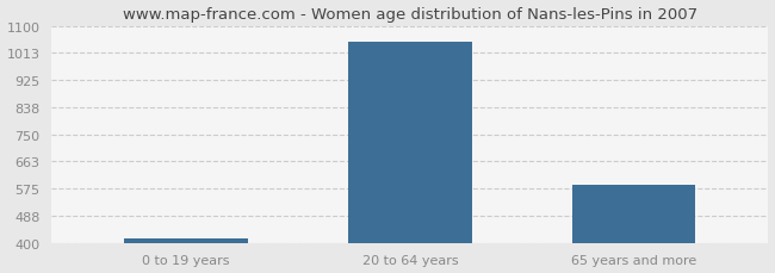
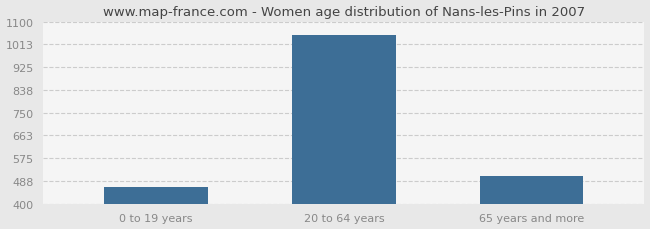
0 to 19 years: 415 -> 465
65 years and more: 586 -> 505
